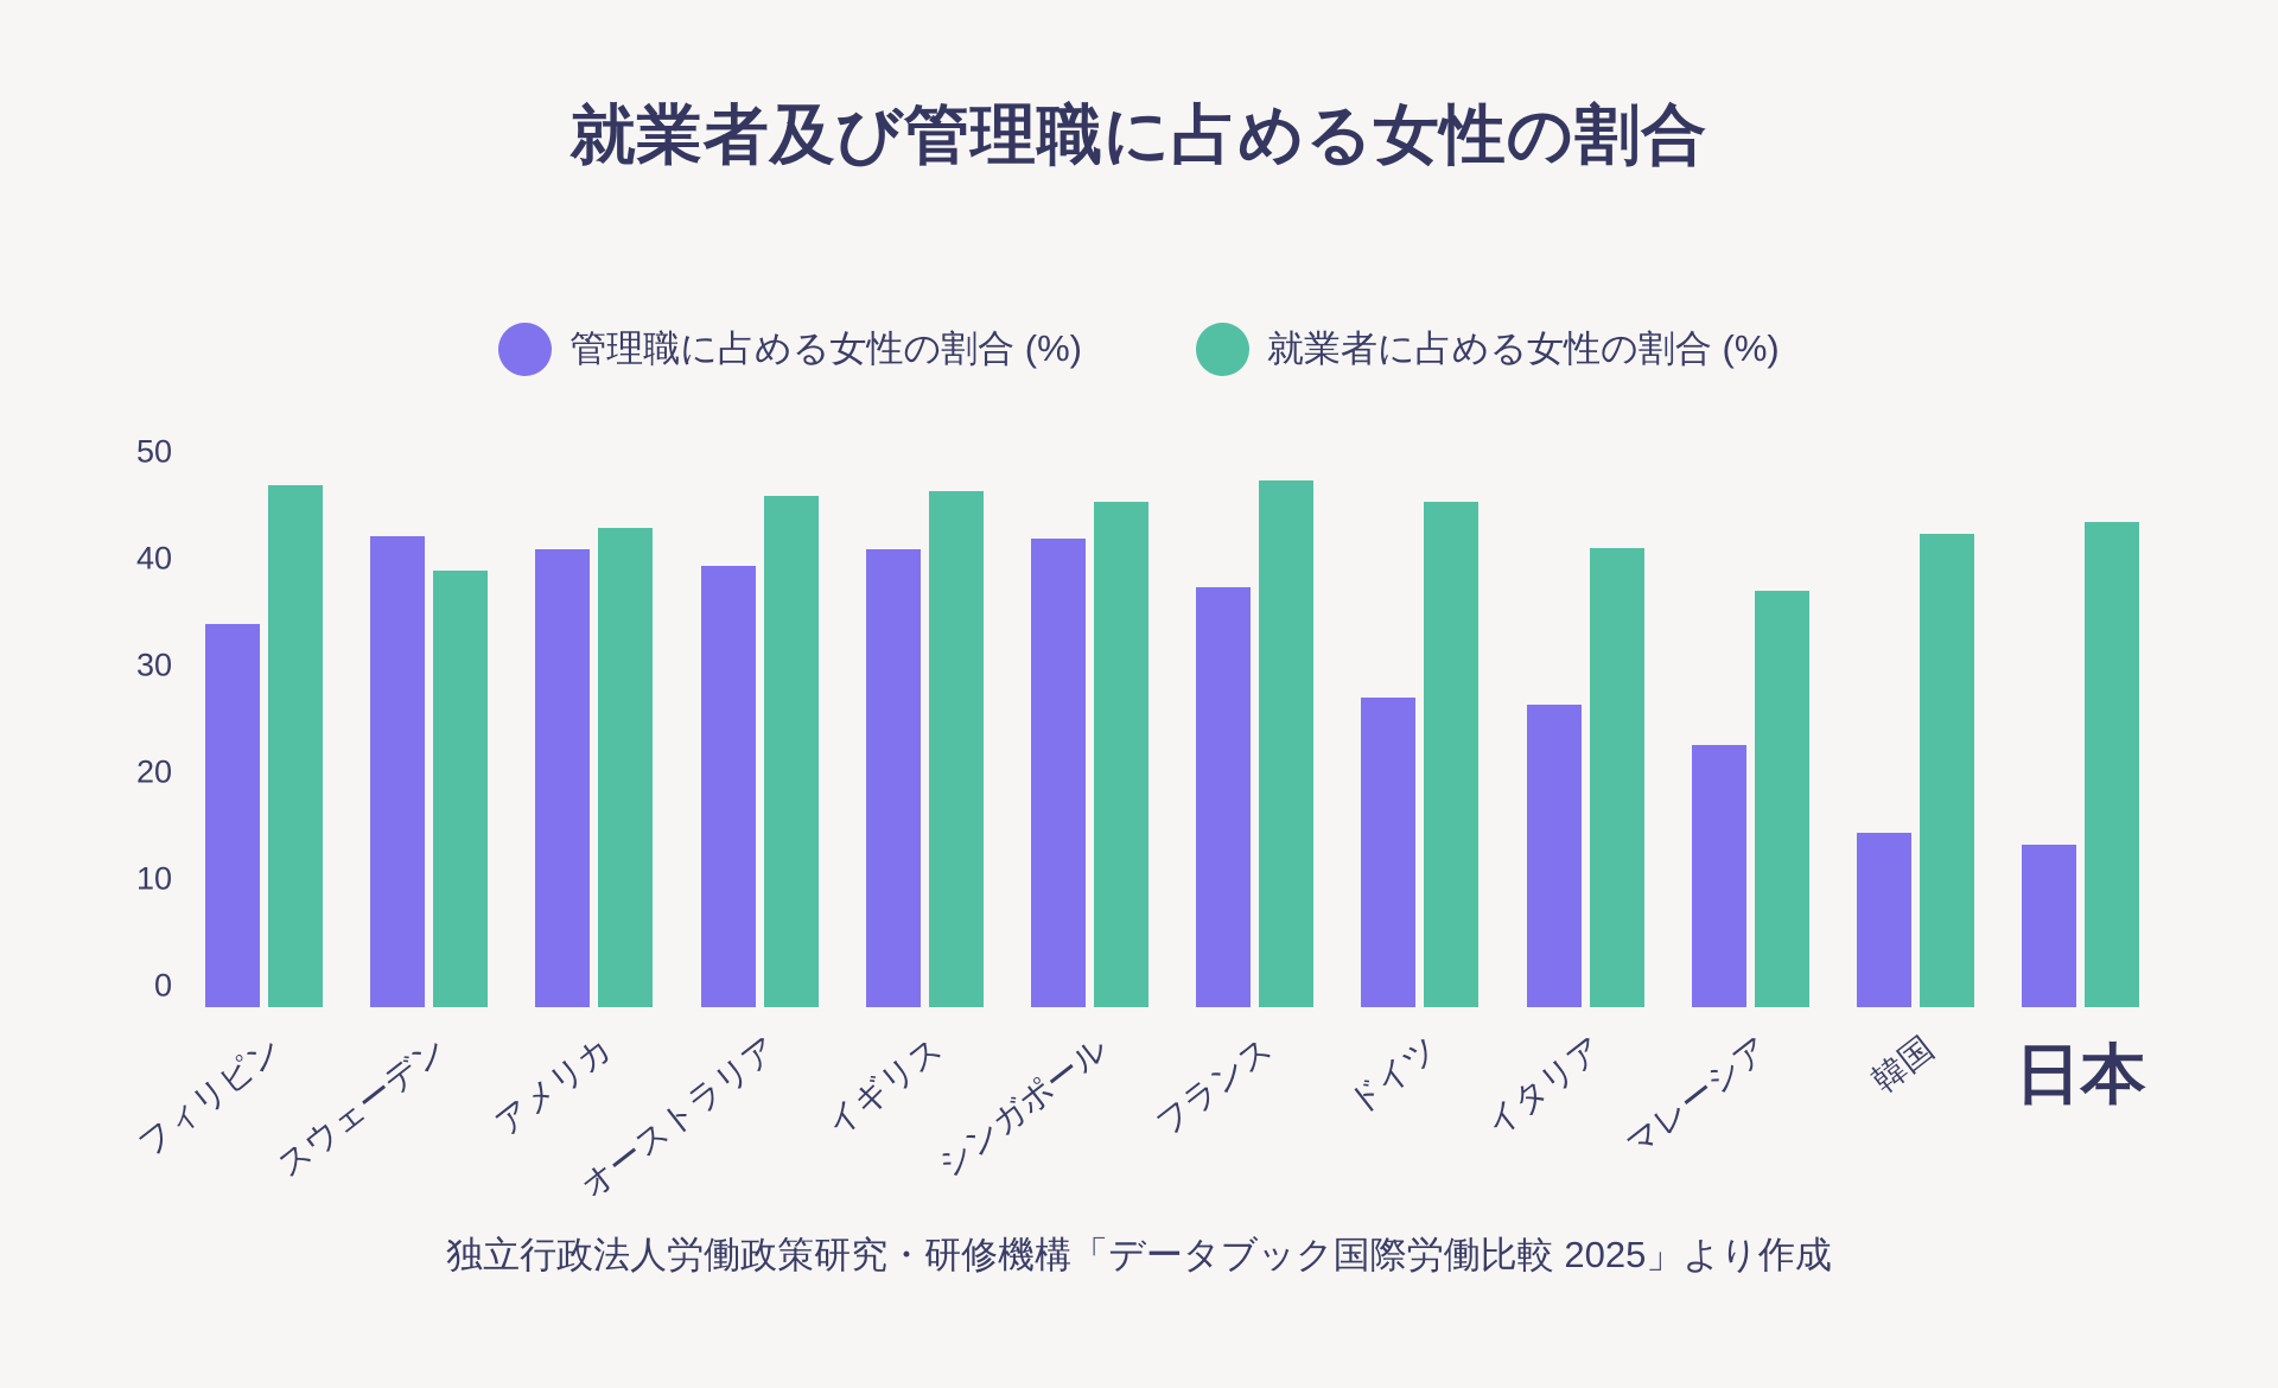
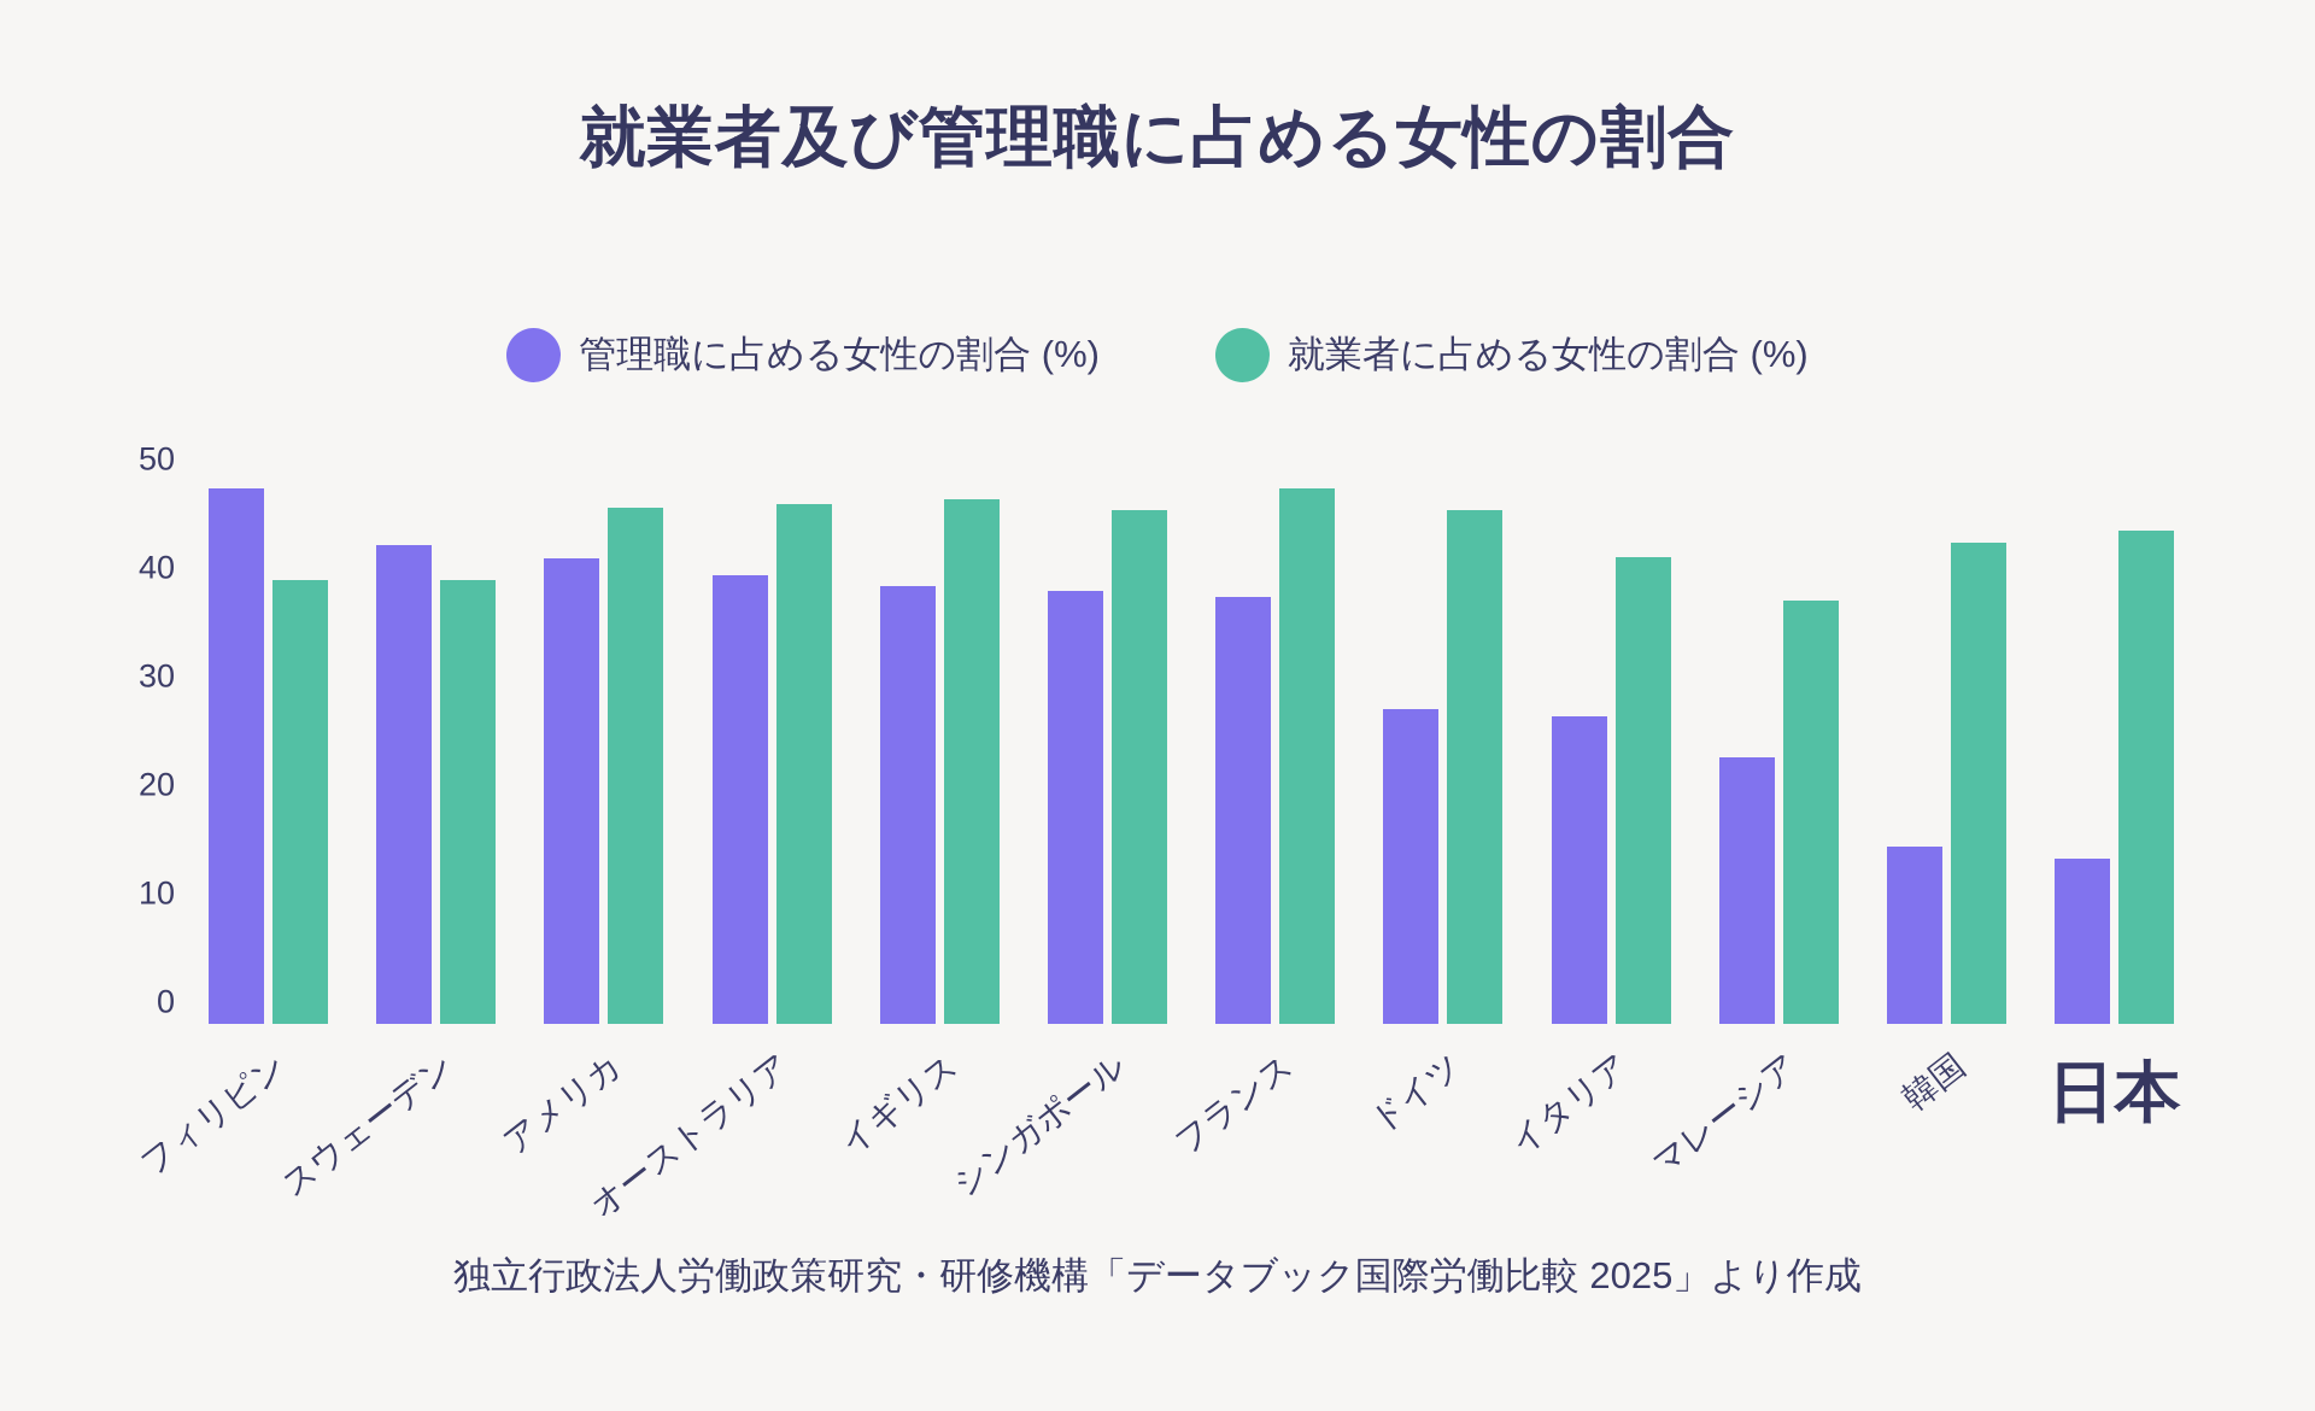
管理職に占める女性の割合 (%)/フィリピン: 34 -> 47
就業者に占める女性の割合 (%)/フィリピン: 47 -> 39
就業者に占める女性の割合 (%)/アメリカ: 43 -> 46
管理職に占める女性の割合 (%)/イギリス: 41 -> 38
管理職に占める女性の割合 (%)/シンガポール: 42 -> 38
